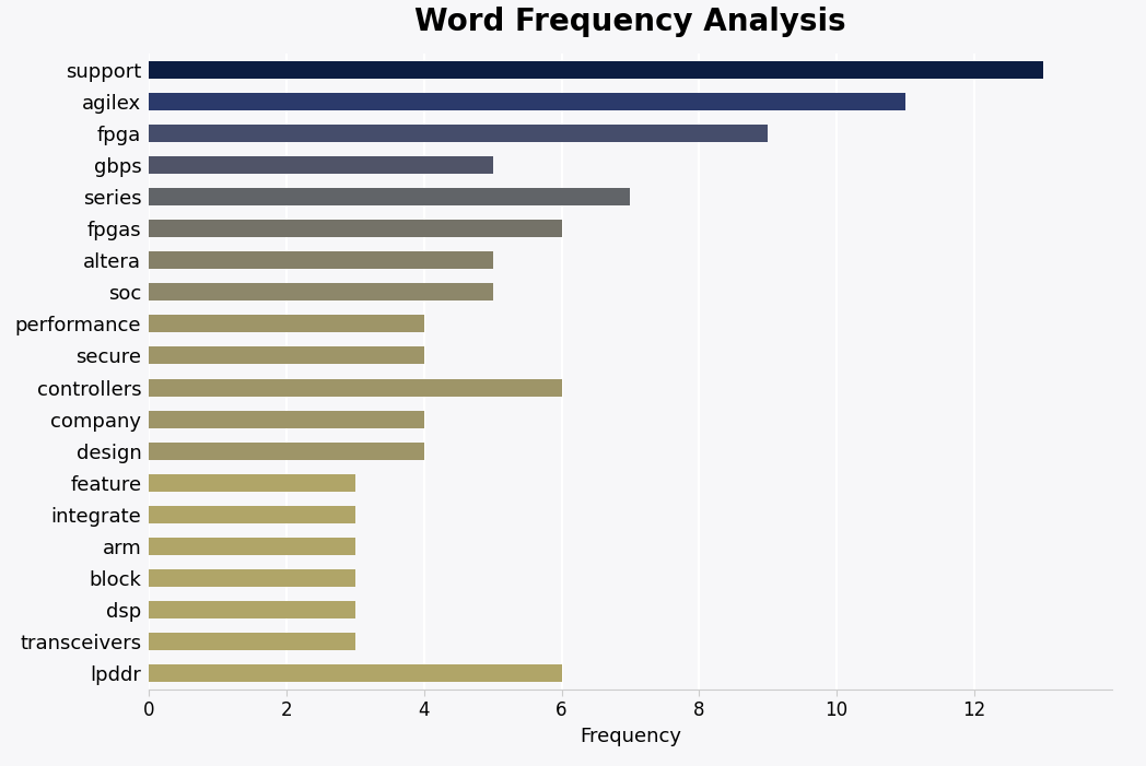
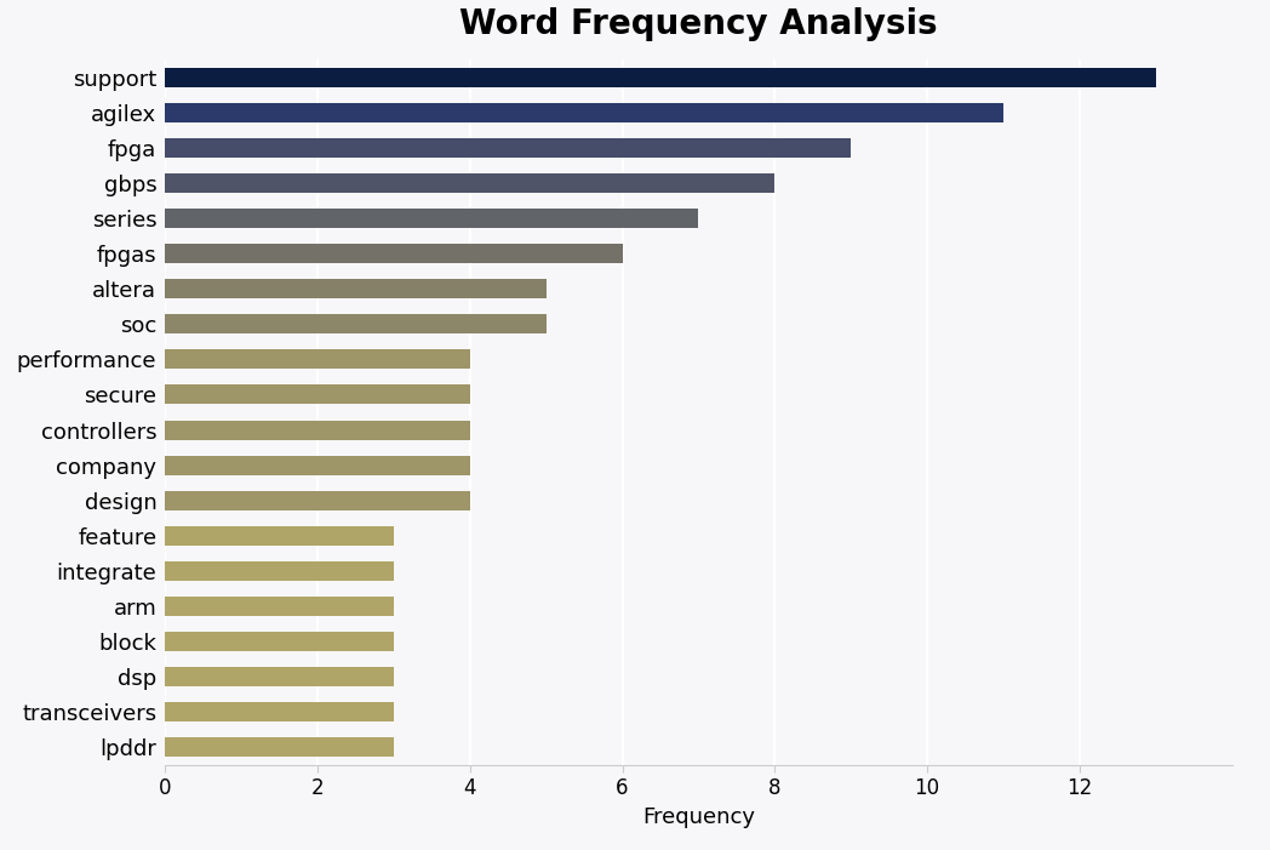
gbps: 5 -> 8
controllers: 6 -> 4
lpddr: 6 -> 3
